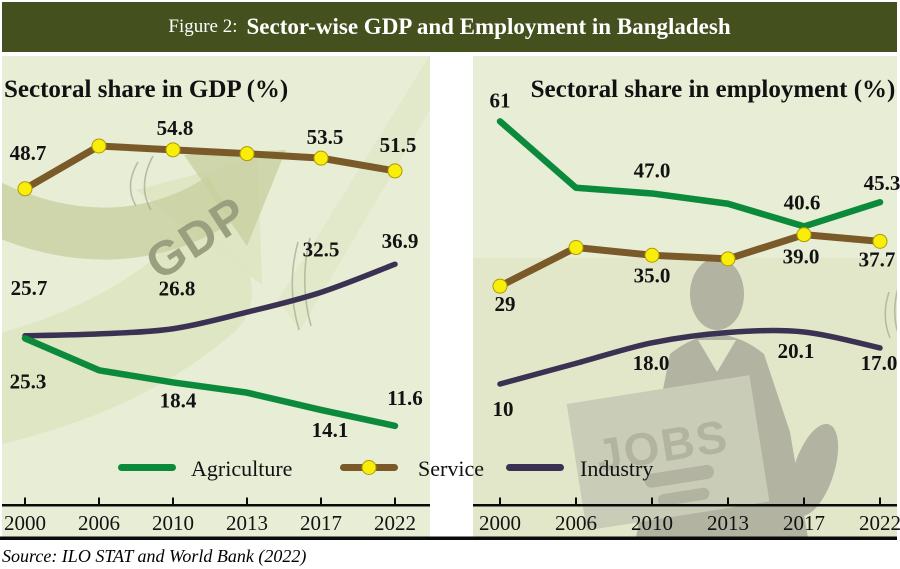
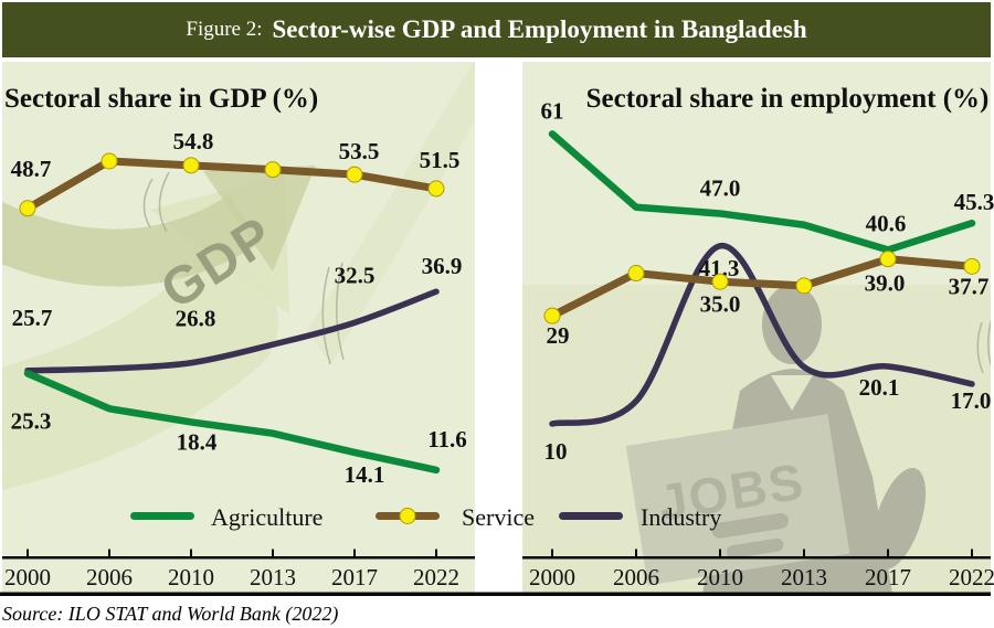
Sectoral share in employment (%)/Industry/2010: 18.0 -> 41.3
